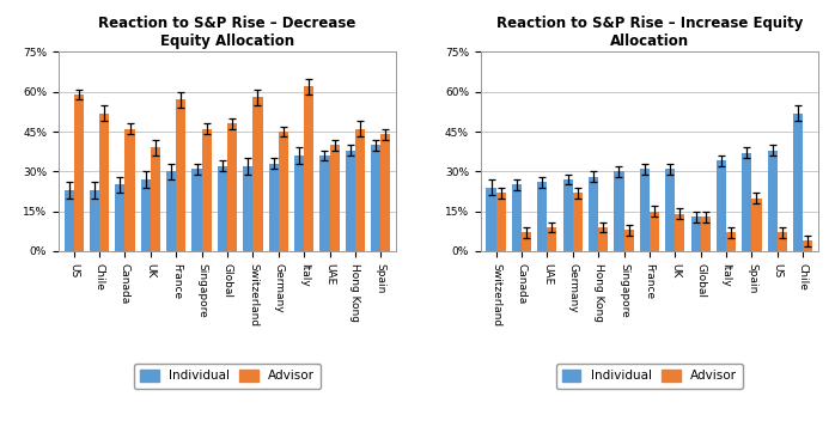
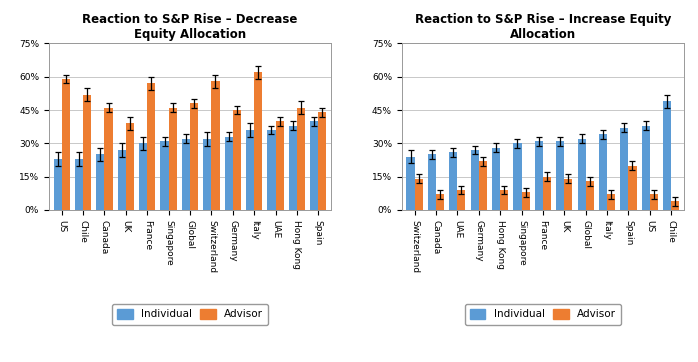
Reaction to S&P Rise – Increase Equity Allocation/Advisor/Switzerland: 22% -> 14%
Reaction to S&P Rise – Increase Equity Allocation/Individual/Global: 13% -> 32%
Reaction to S&P Rise – Increase Equity Allocation/Individual/Chile: 52% -> 49%
